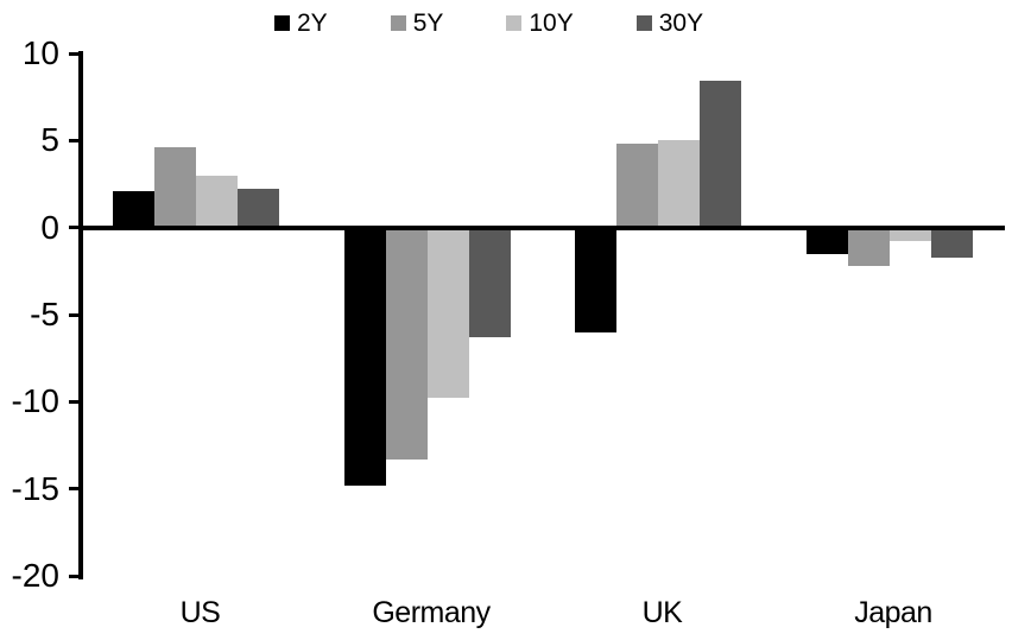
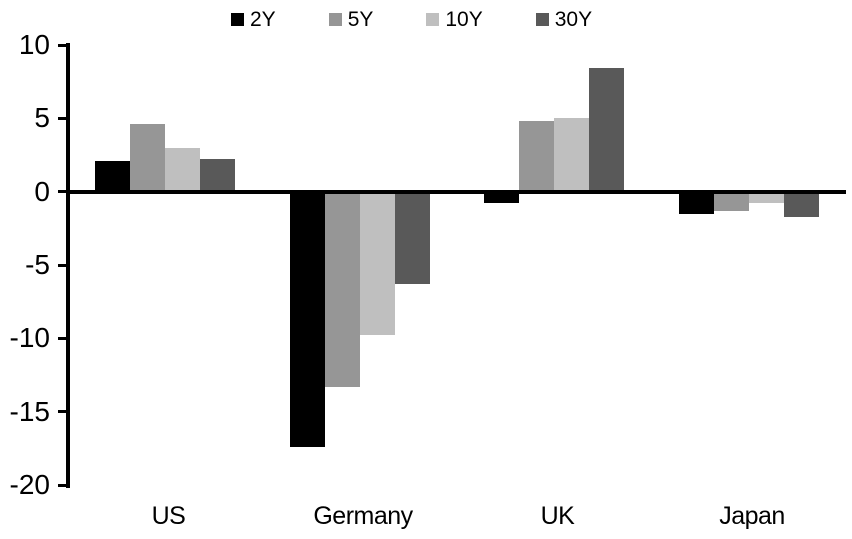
2Y/Germany: -14.8 -> -17.4
2Y/UK: -6.0 -> -0.8
5Y/Japan: -2.2 -> -1.3
